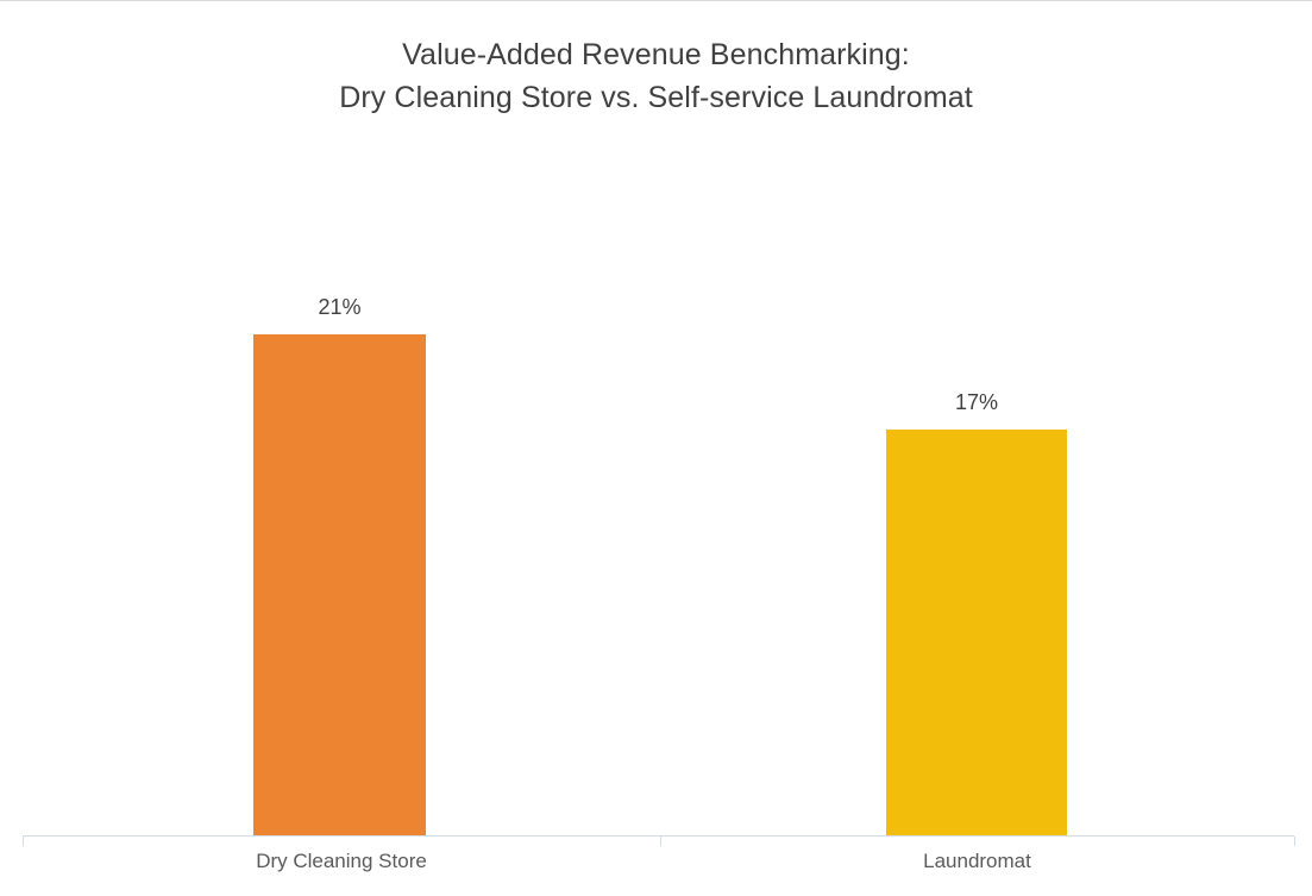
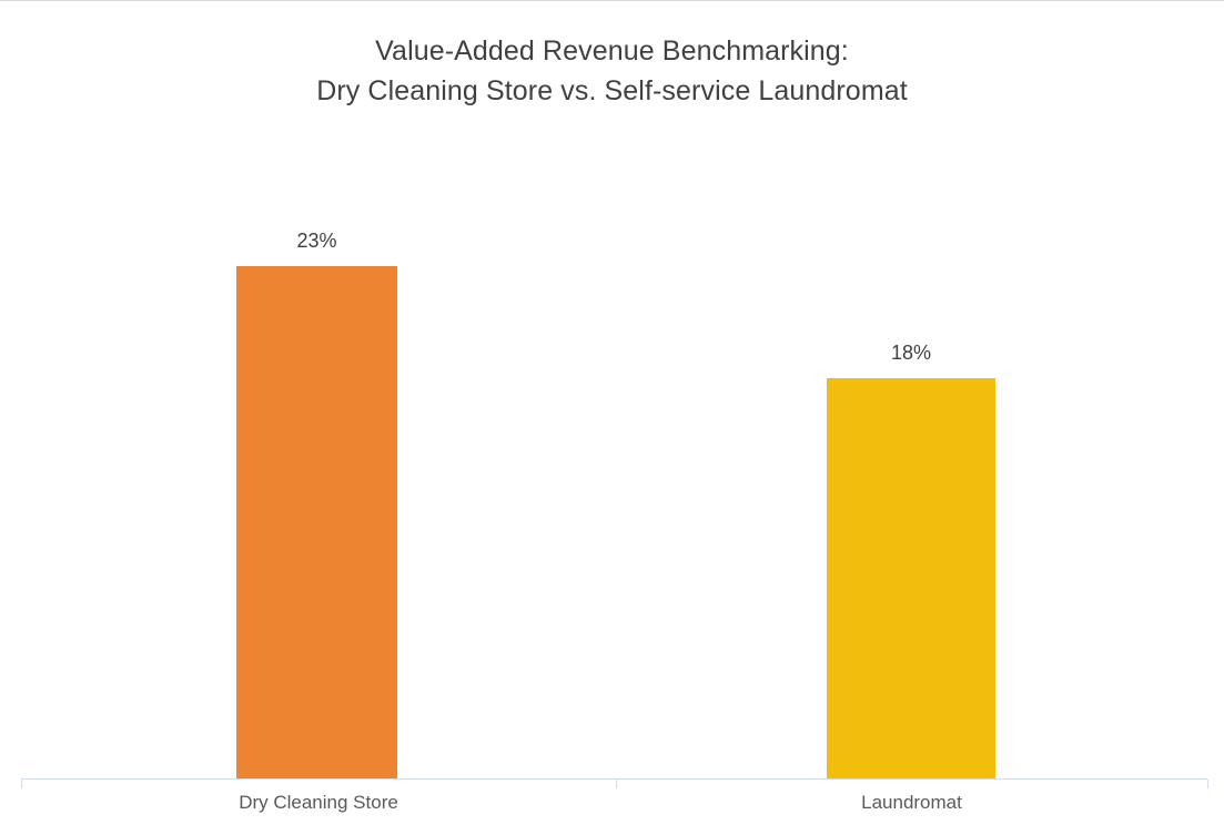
Dry Cleaning Store: 21% -> 23%
Laundromat: 17% -> 18%
